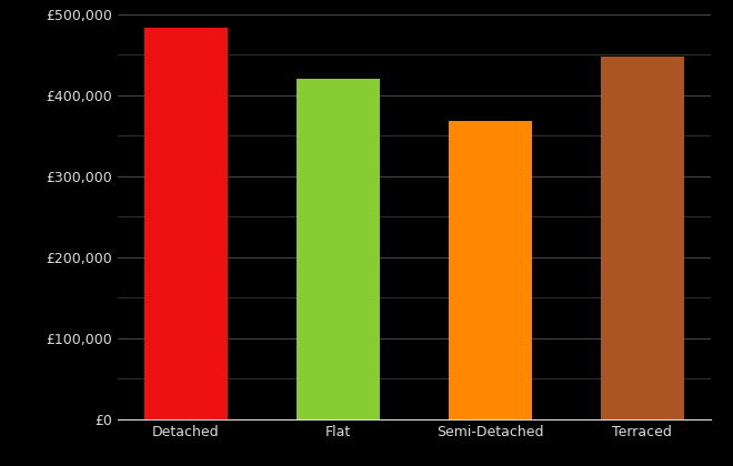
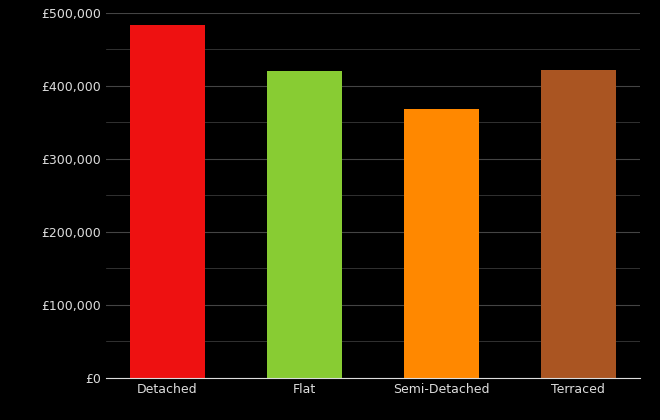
Terraced: £448,000 -> £422,000
